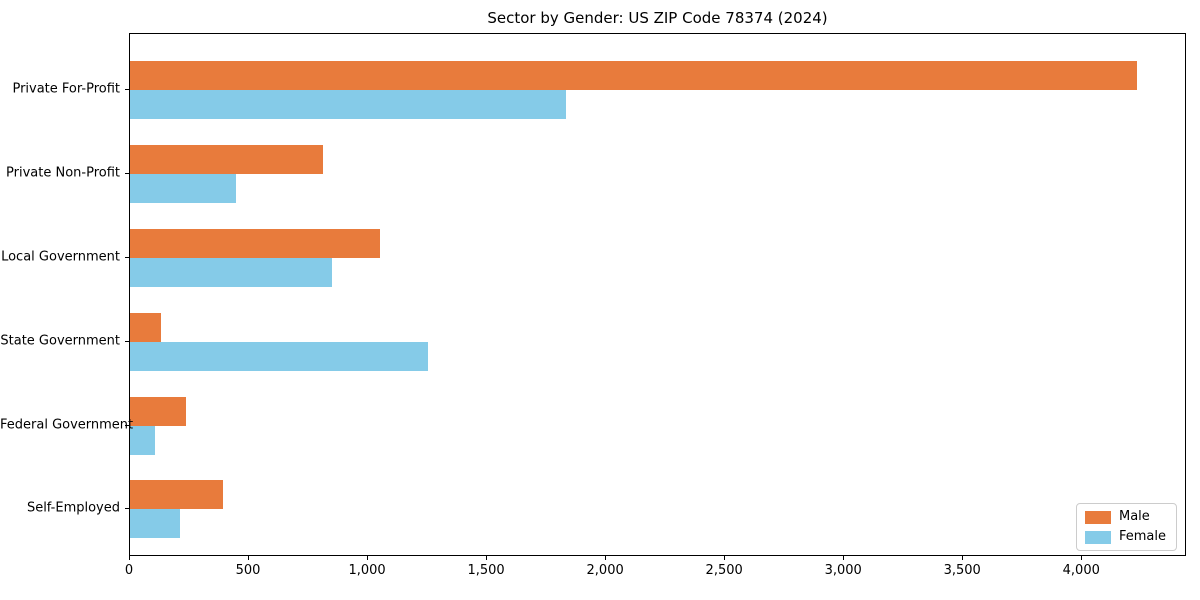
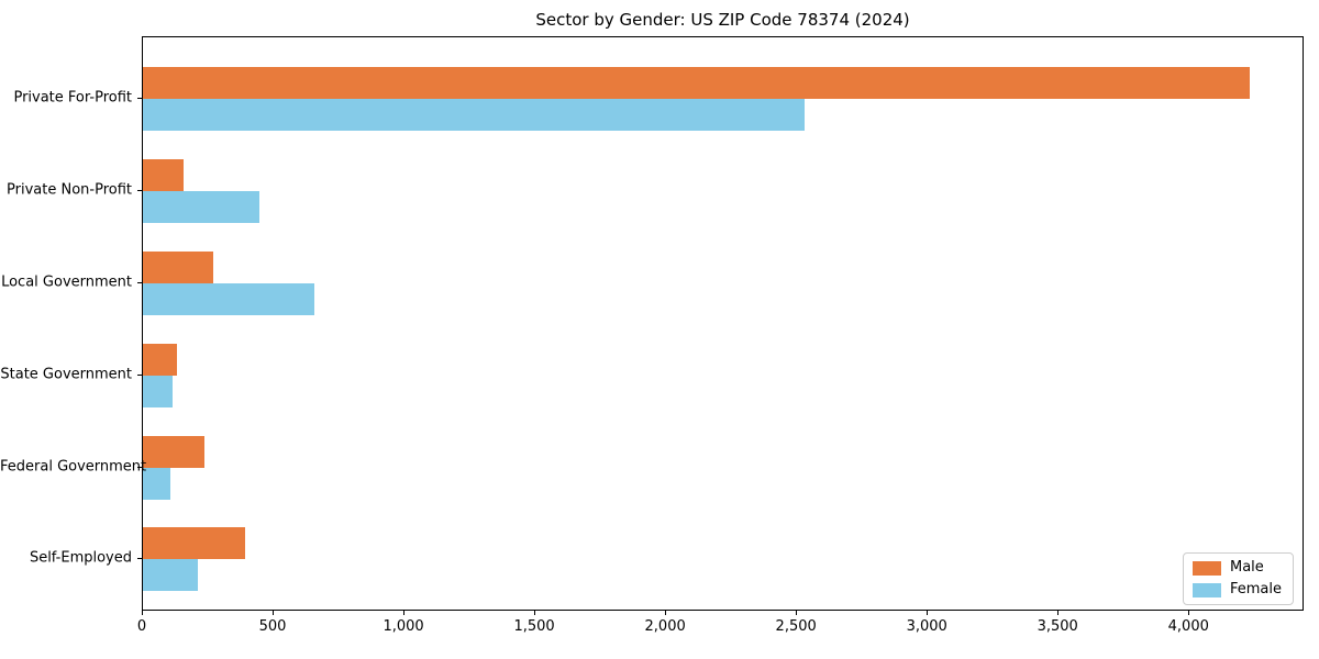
Female/Private For-Profit: 1830 -> 2530
Male/Private Non-Profit: 810 -> 160
Male/Local Government: 1050 -> 270
Female/Local Government: 850 -> 660
Female/State Government: 1250 -> 120
